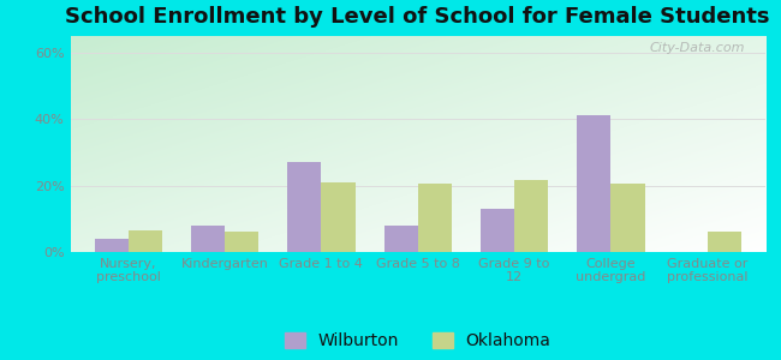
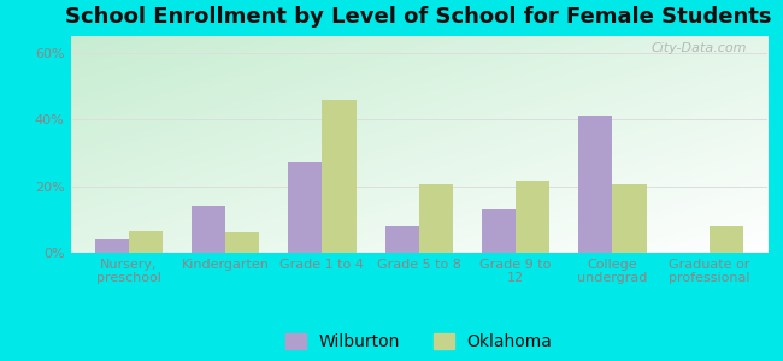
Wilburton/Kindergarten: 8% -> 14%
Oklahoma/Grade 1 to 4: 21.0% -> 46.0%
Oklahoma/Graduate or professional: 6.0% -> 8.0%
